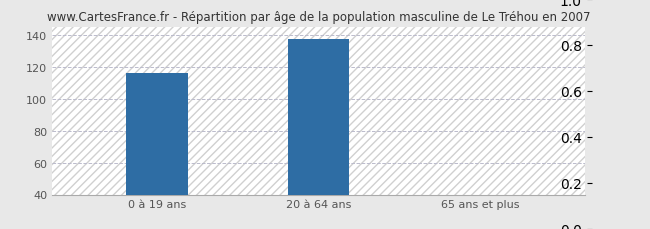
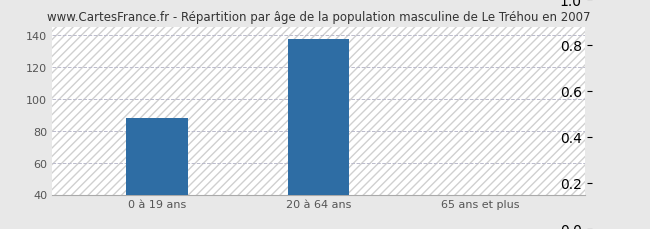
0 à 19 ans: 116 -> 88
